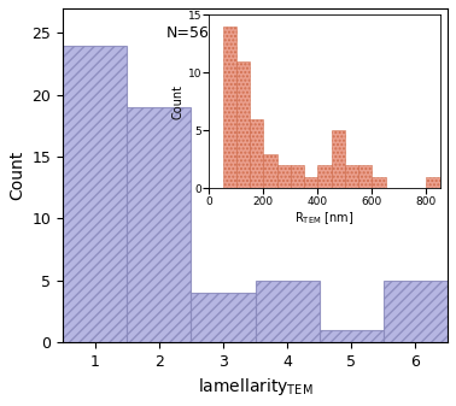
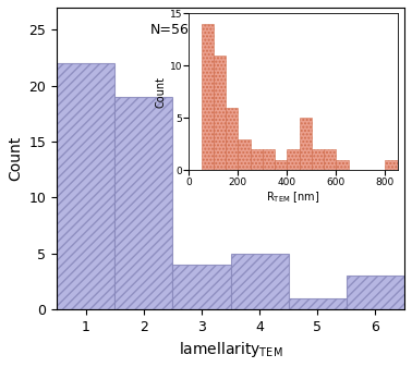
1: 24 -> 22
6: 5 -> 3
